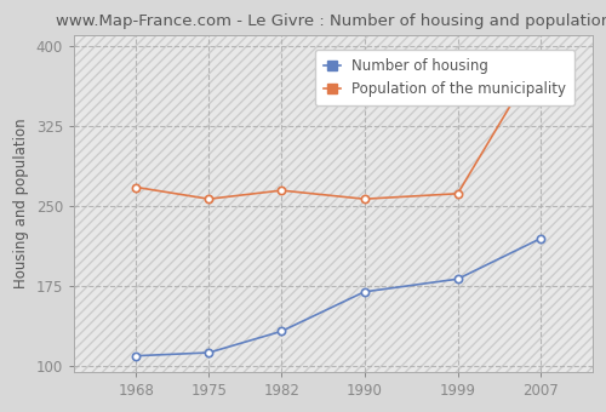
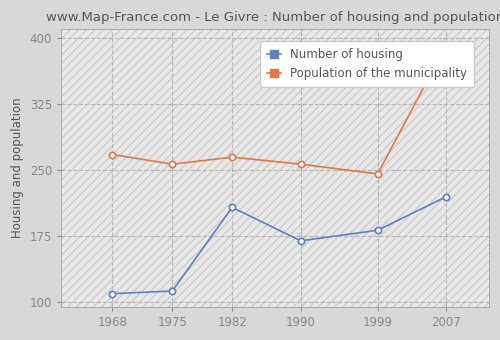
Number of housing/1982: 133 -> 208
Population of the municipality/1999: 262 -> 246
